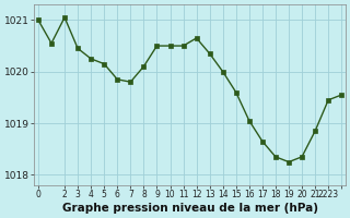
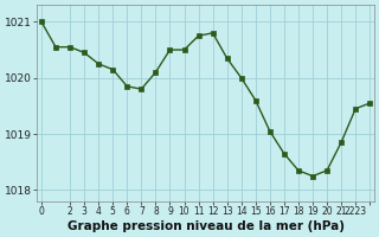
2: 1021.05 -> 1020.55
11: 1020.50 -> 1020.75
12: 1020.65 -> 1020.80
